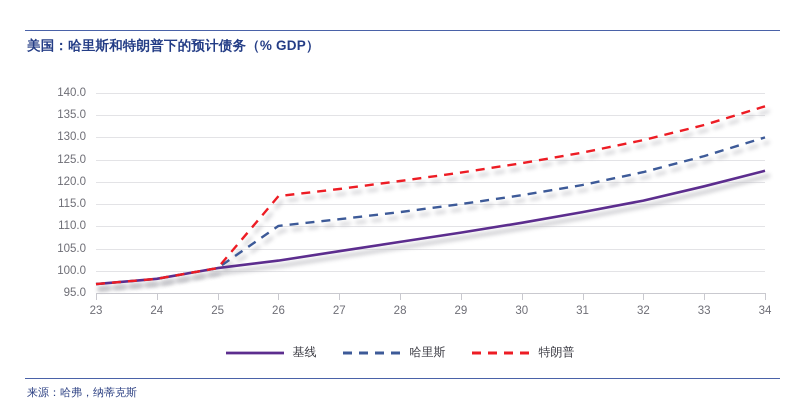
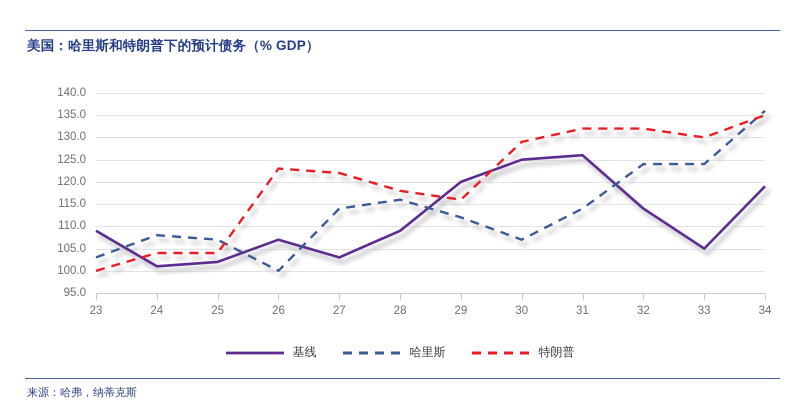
基线/23: 97 -> 109
哈里斯/23: 97 -> 103
特朗普/23: 97 -> 100
基线/24: 98 -> 101
哈里斯/24: 98 -> 108
特朗普/24: 98 -> 104
基线/25: 101 -> 102
哈里斯/25: 101 -> 107
特朗普/25: 101 -> 104
基线/26: 102 -> 107
哈里斯/26: 110 -> 100
特朗普/26: 117 -> 123
基线/27: 104 -> 103
哈里斯/27: 112 -> 114
特朗普/27: 118 -> 122
基线/28: 106 -> 109
哈里斯/28: 113 -> 116
特朗普/28: 120 -> 118
基线/29: 109 -> 120
哈里斯/29: 115 -> 112
特朗普/29: 122 -> 116
基线/30: 111 -> 125
哈里斯/30: 117 -> 107
特朗普/30: 124 -> 129
基线/31: 113 -> 126
哈里斯/31: 119 -> 114
特朗普/31: 127 -> 132
基线/32: 116 -> 114
哈里斯/32: 122 -> 124
特朗普/32: 129 -> 132
基线/33: 119 -> 105
哈里斯/33: 126 -> 124
特朗普/33: 133 -> 130
基线/34: 122 -> 119
哈里斯/34: 130 -> 136
特朗普/34: 137 -> 135
